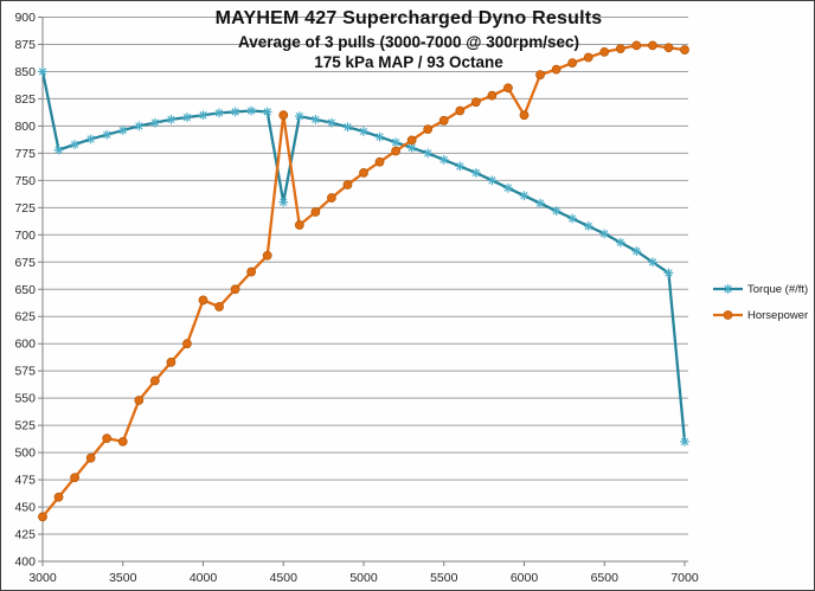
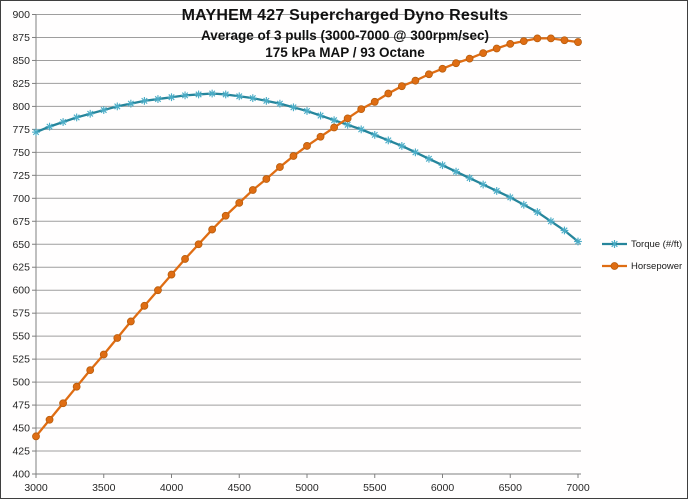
Torque (#/ft)/3000: 850 -> 770
Horsepower/3500: 510 -> 530
Horsepower/4000: 640 -> 620
Torque (#/ft)/4500: 730 -> 810
Horsepower/4500: 810 -> 700
Horsepower/6000: 810 -> 840
Torque (#/ft)/7000: 510 -> 650
